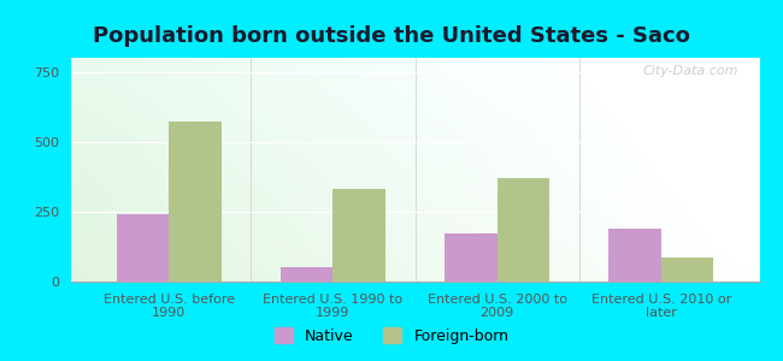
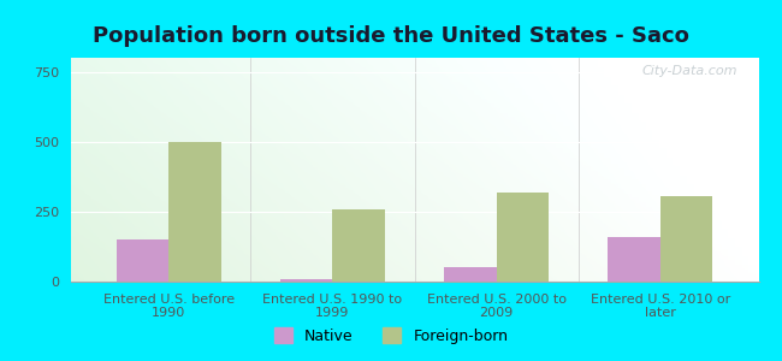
Native/Entered U.S. before 1990: 240 -> 150
Foreign-born/Entered U.S. before 1990: 570 -> 500
Native/Entered U.S. 1990 to 1999: 50 -> 10
Foreign-born/Entered U.S. 1990 to 1999: 330 -> 260
Native/Entered U.S. 2000 to 2009: 170 -> 50
Foreign-born/Entered U.S. 2000 to 2009: 370 -> 320
Native/Entered U.S. 2010 or later: 190 -> 160
Foreign-born/Entered U.S. 2010 or later: 85 -> 305
